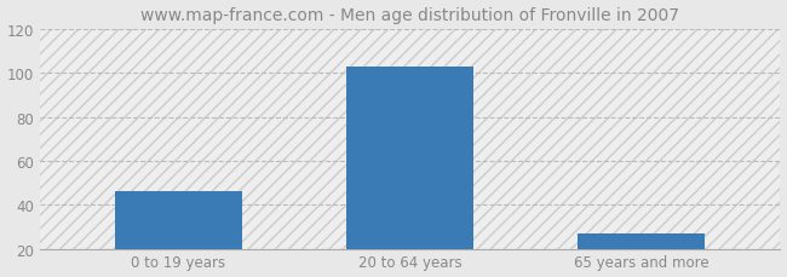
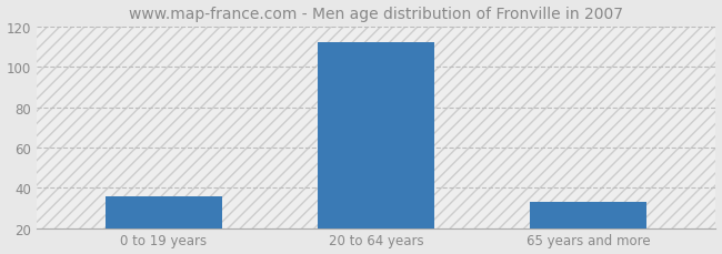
0 to 19 years: 46 -> 36
20 to 64 years: 103 -> 112
65 years and more: 27 -> 33
